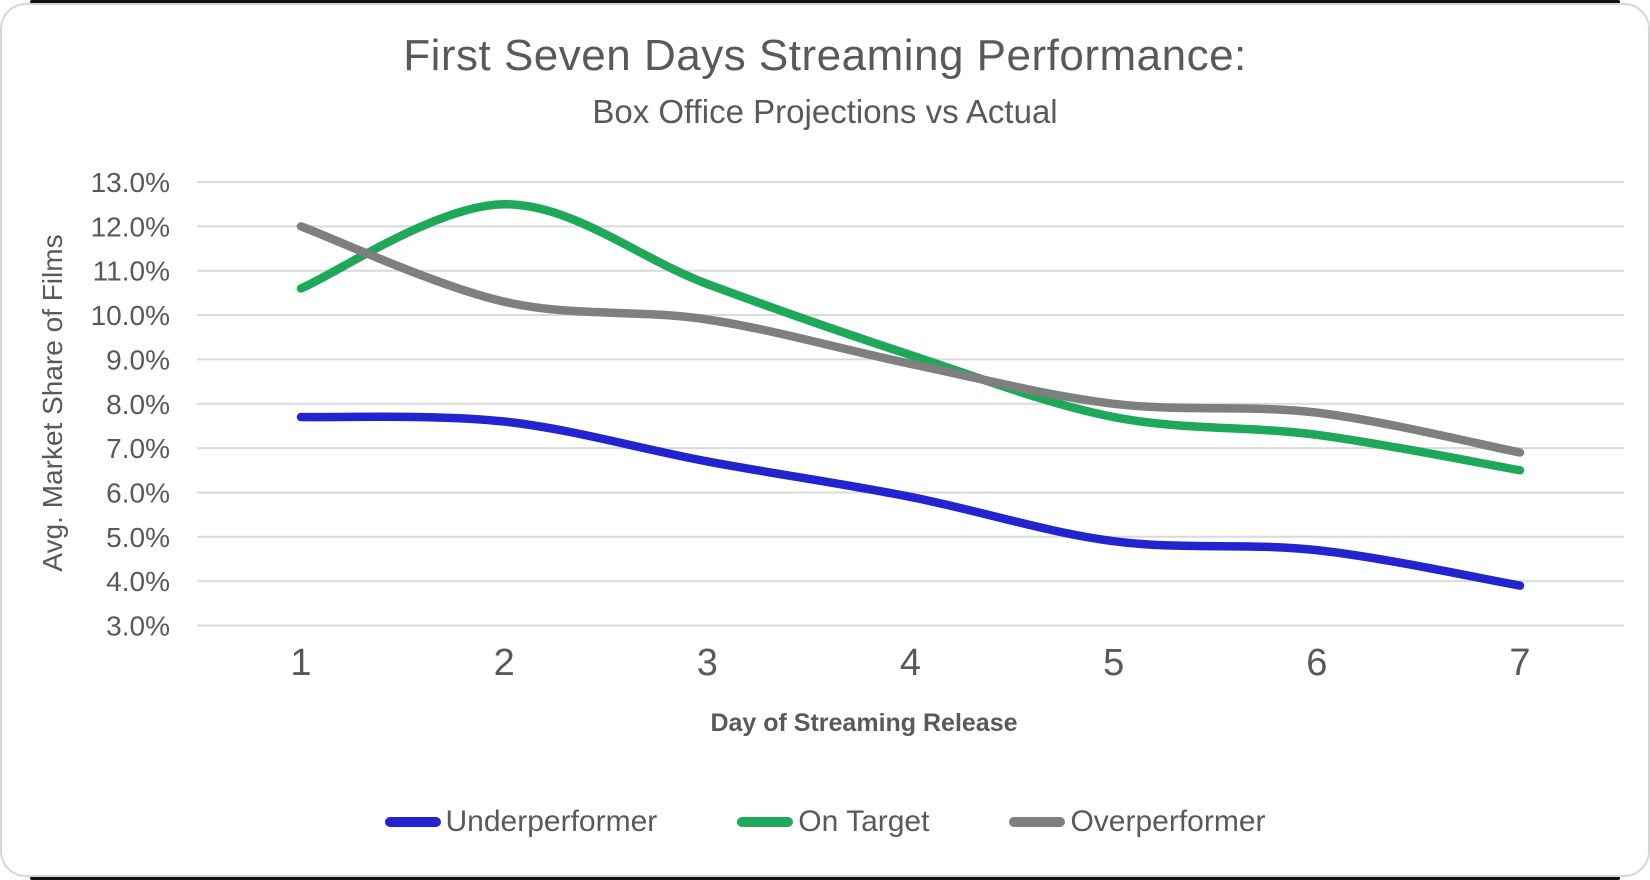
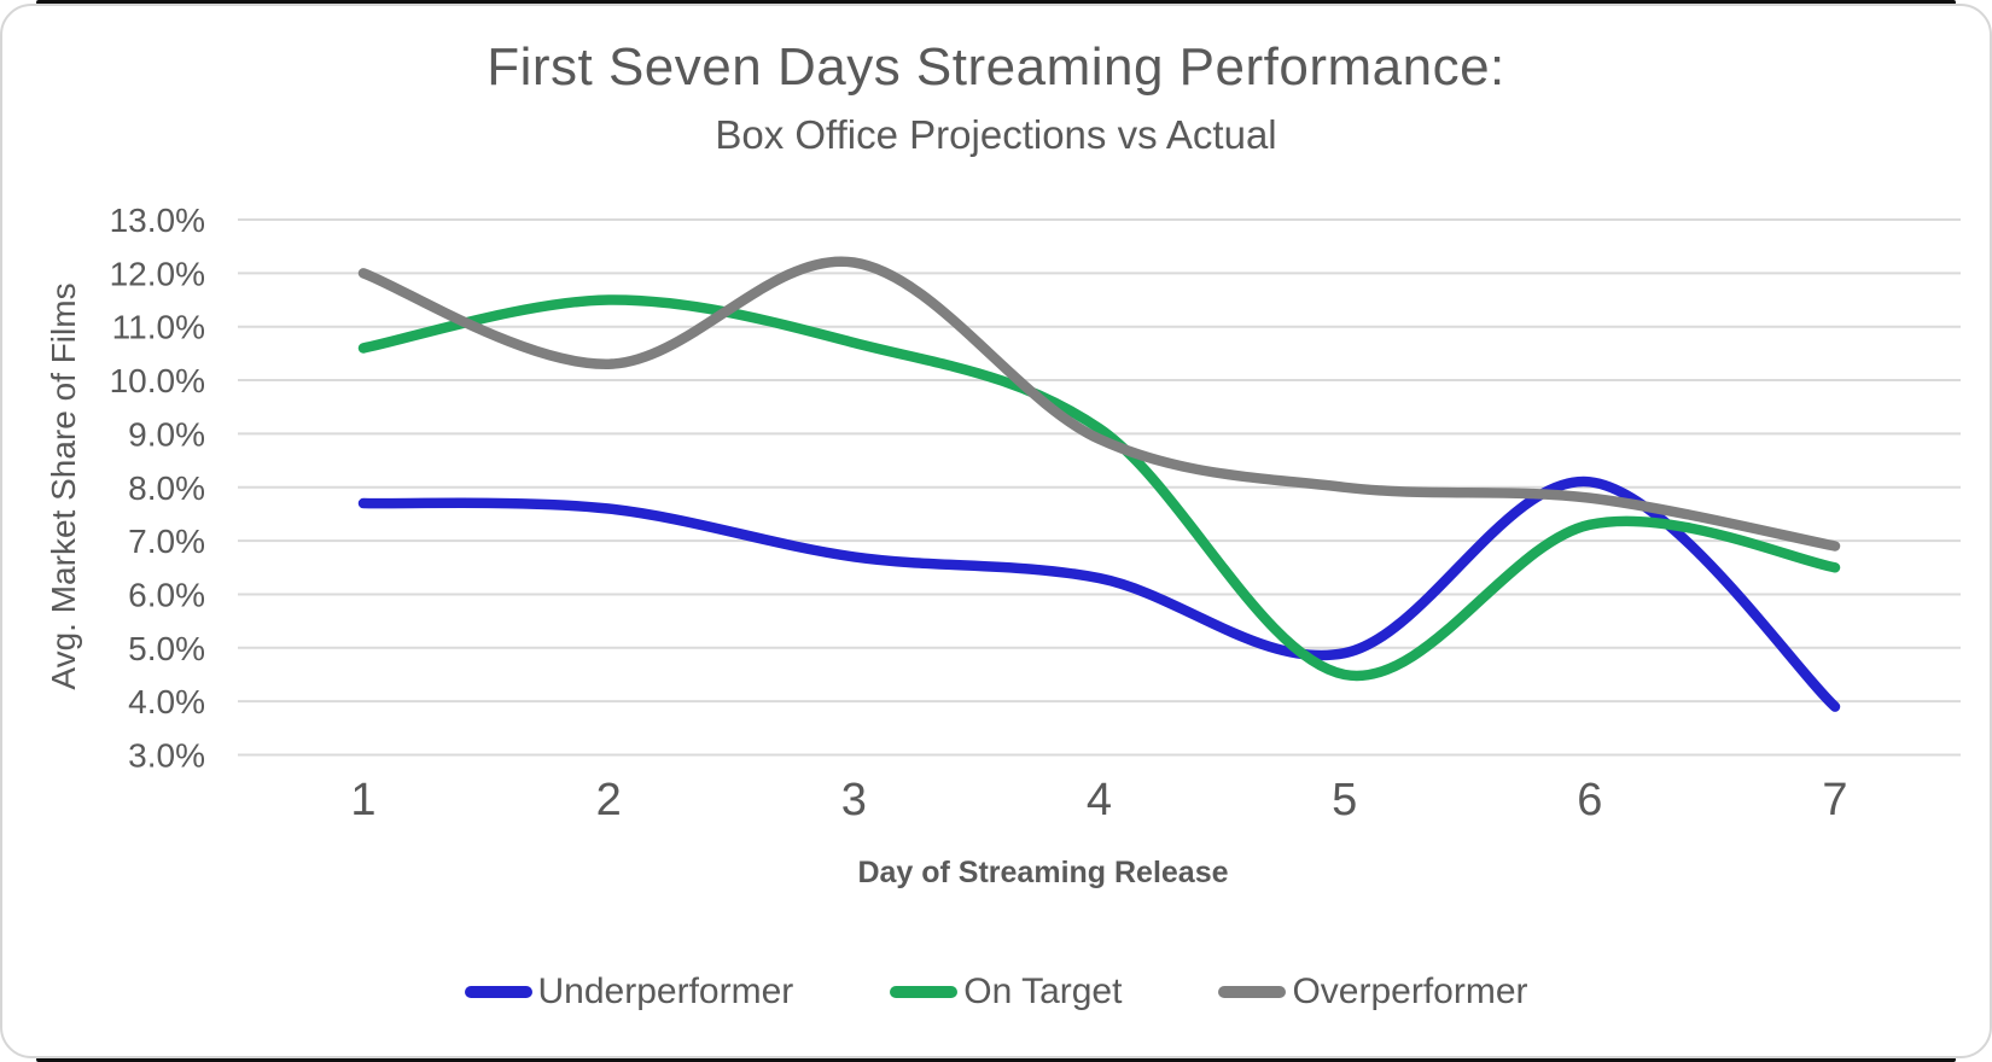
On Target/2: 12.5% -> 11.5%
Overperformer/3: 9.9% -> 12.2%
Underperformer/4: 5.9% -> 6.3%
On Target/5: 7.7% -> 4.5%
Underperformer/6: 4.7% -> 8.1%
